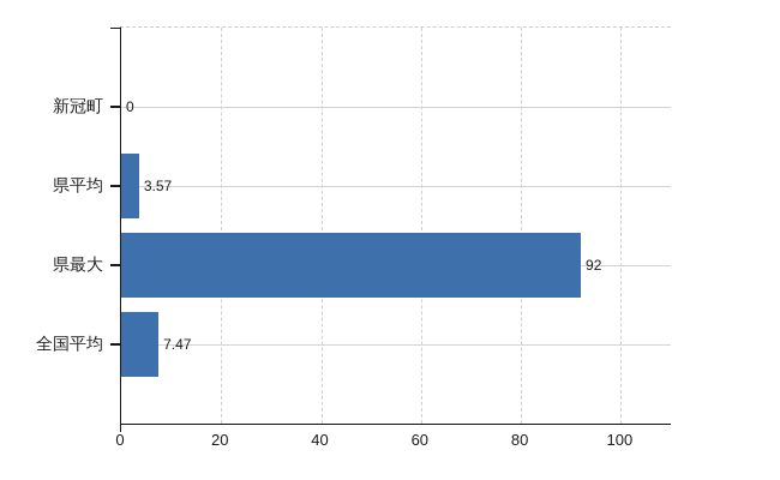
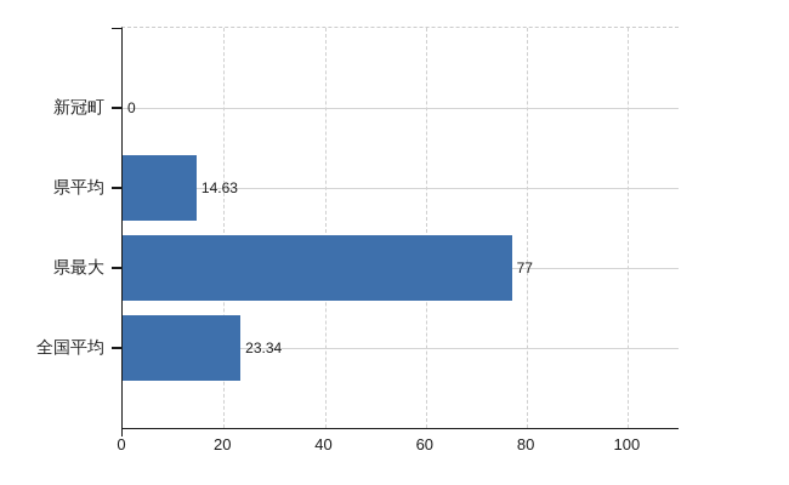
県平均: 3.57 -> 14.63
県最大: 92 -> 77
全国平均: 7.47 -> 23.34
